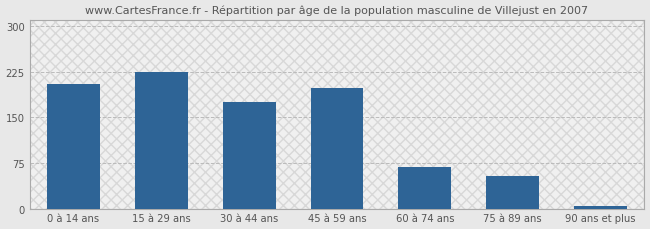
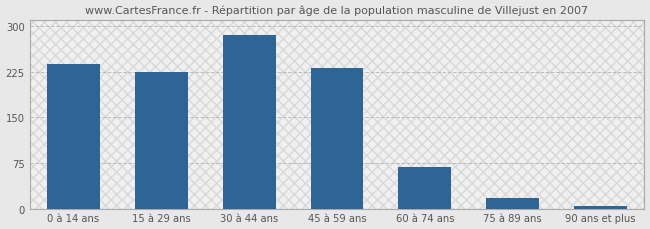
0 à 14 ans: 204 -> 238
30 à 44 ans: 176 -> 285
45 à 59 ans: 198 -> 231
75 à 89 ans: 54 -> 18
